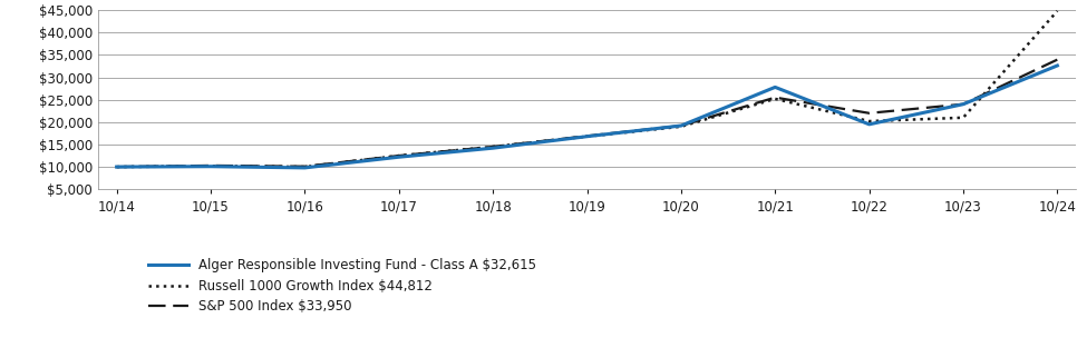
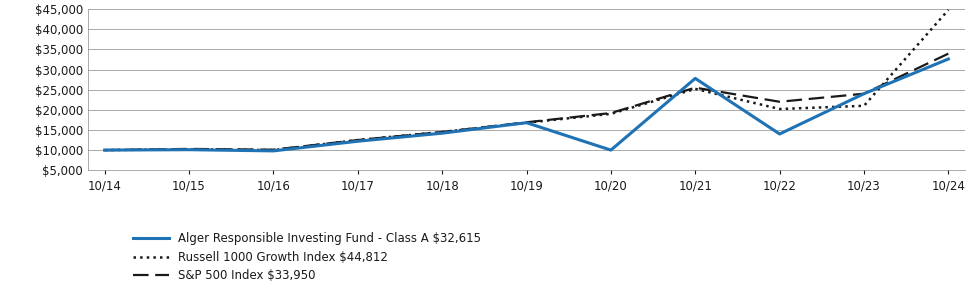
Alger Responsible Investing Fund - Class A $32,615/10/20: $19,200 -> $10,000
Alger Responsible Investing Fund - Class A $32,615/10/22: $19,500 -> $14,000
